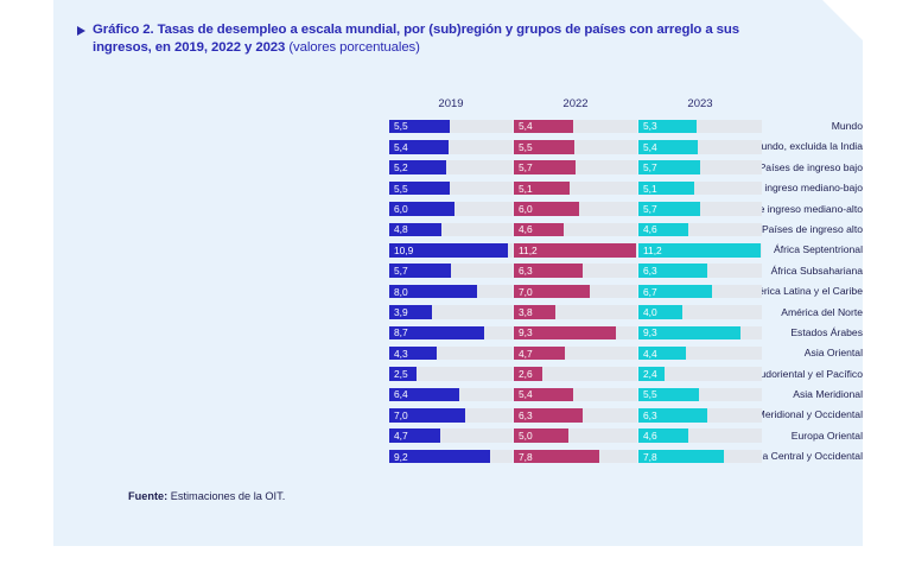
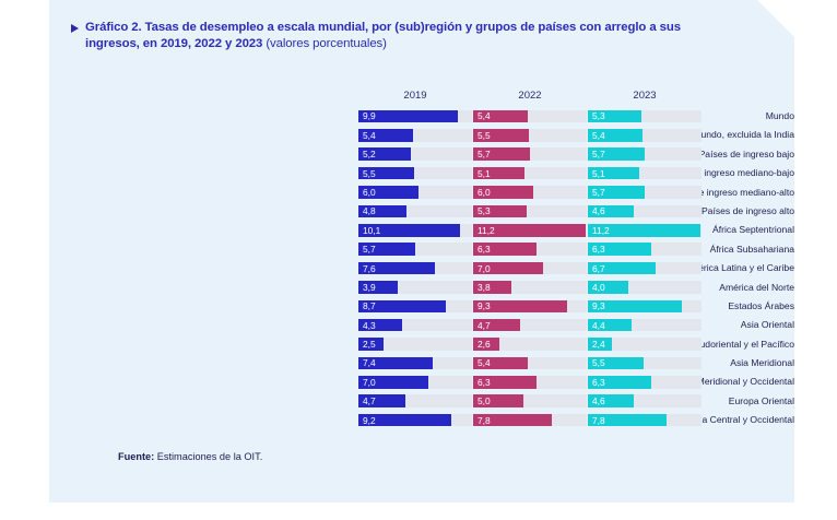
2019/Mundo: 5,5 -> 9,9
2022/Países de ingreso alto: 4,6 -> 5,3
2019/África Septentrional: 10,9 -> 10,1
2019/América Latina y el Caribe: 8,0 -> 7,6
2019/Asia Meridional: 6,4 -> 7,4
